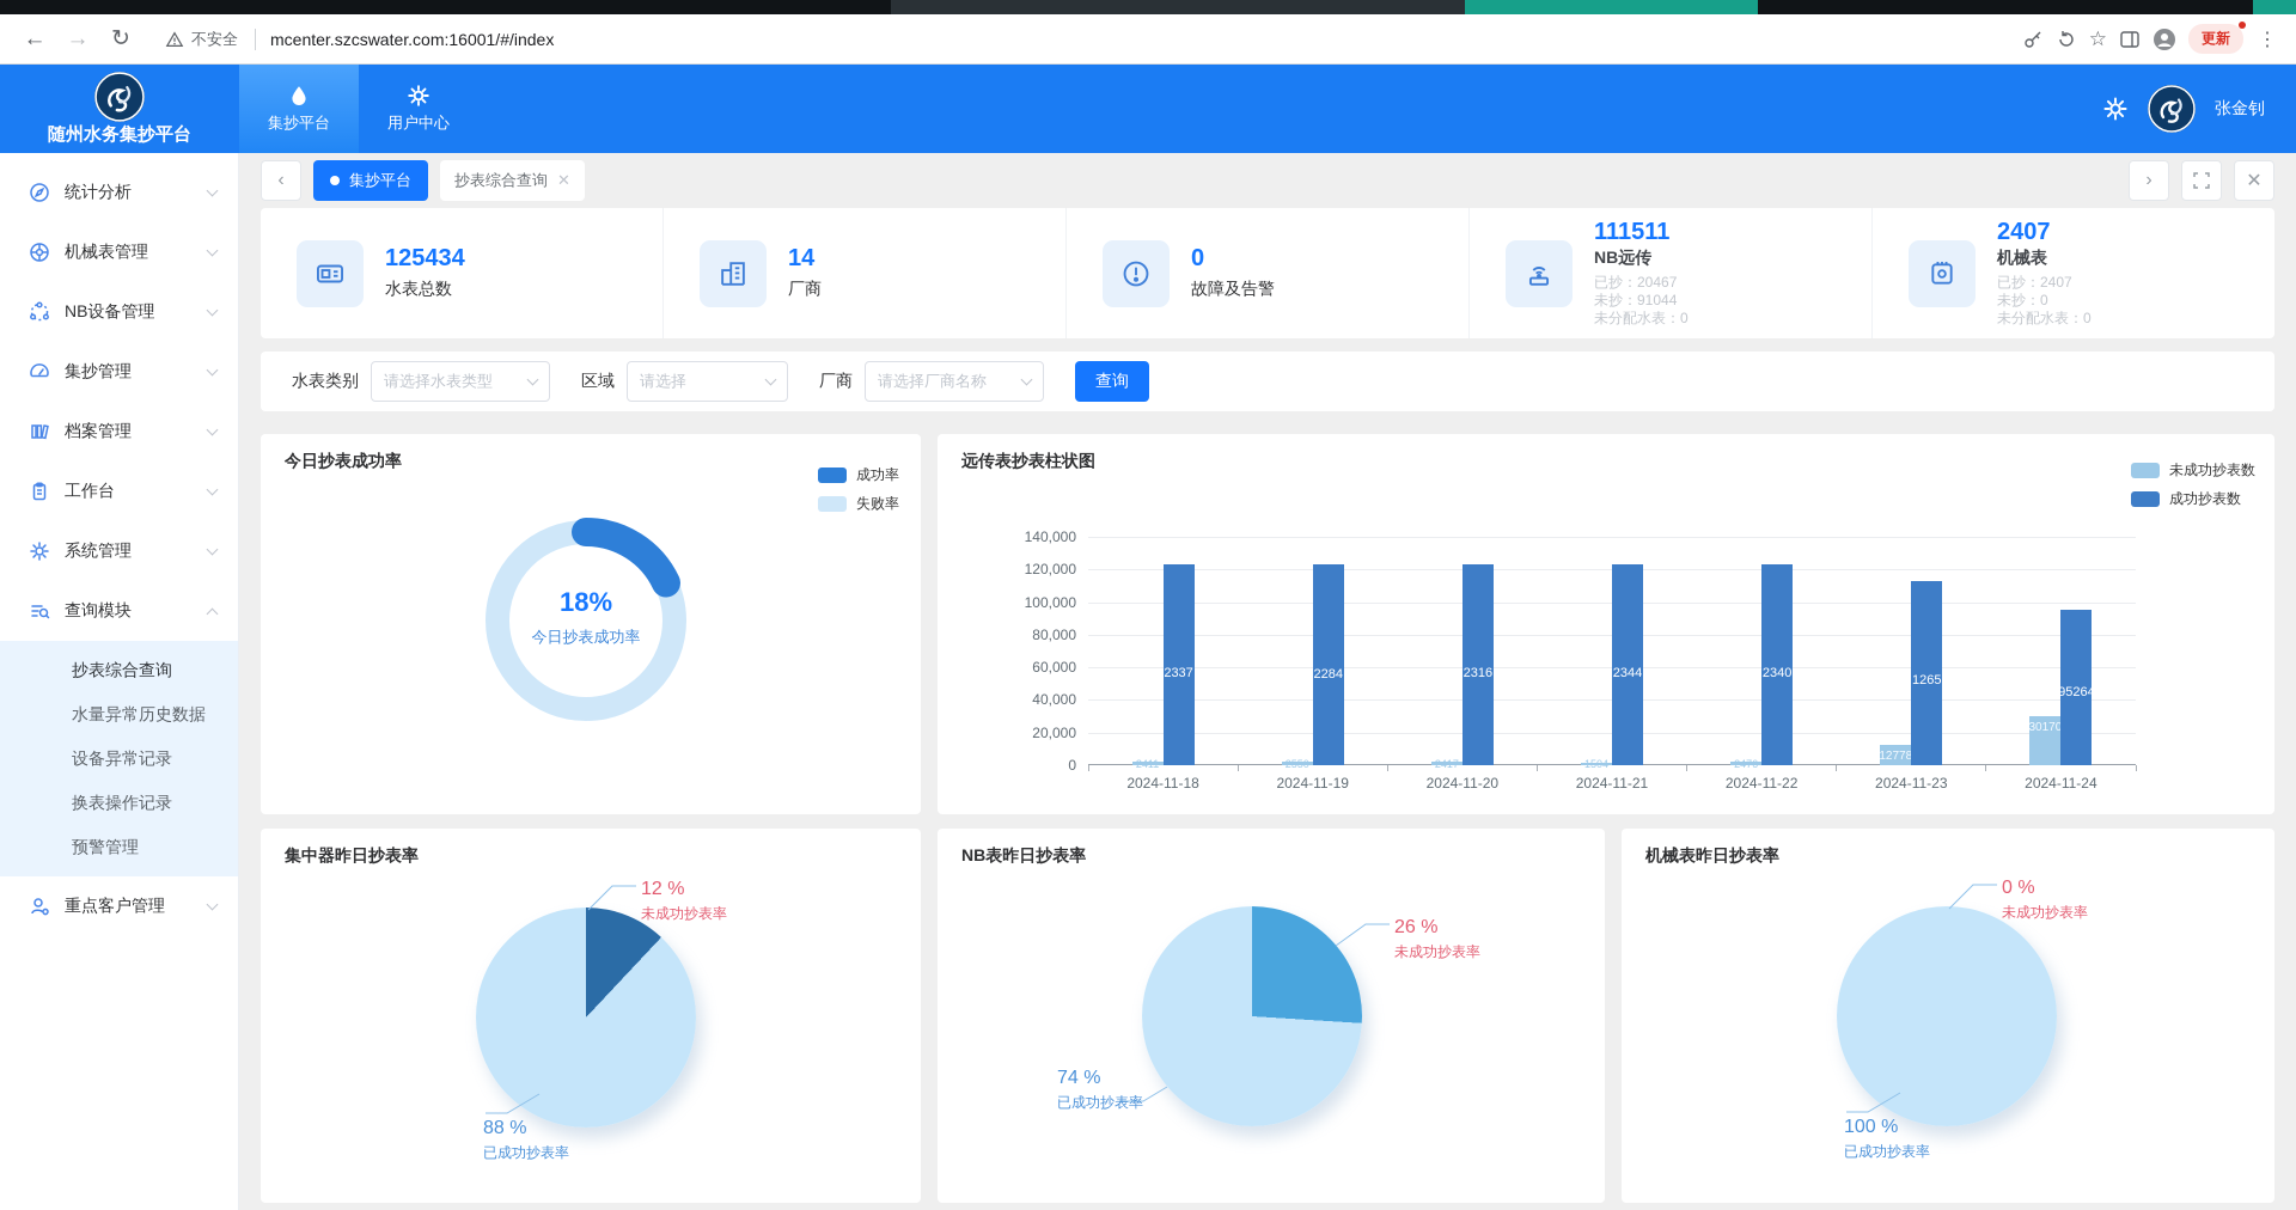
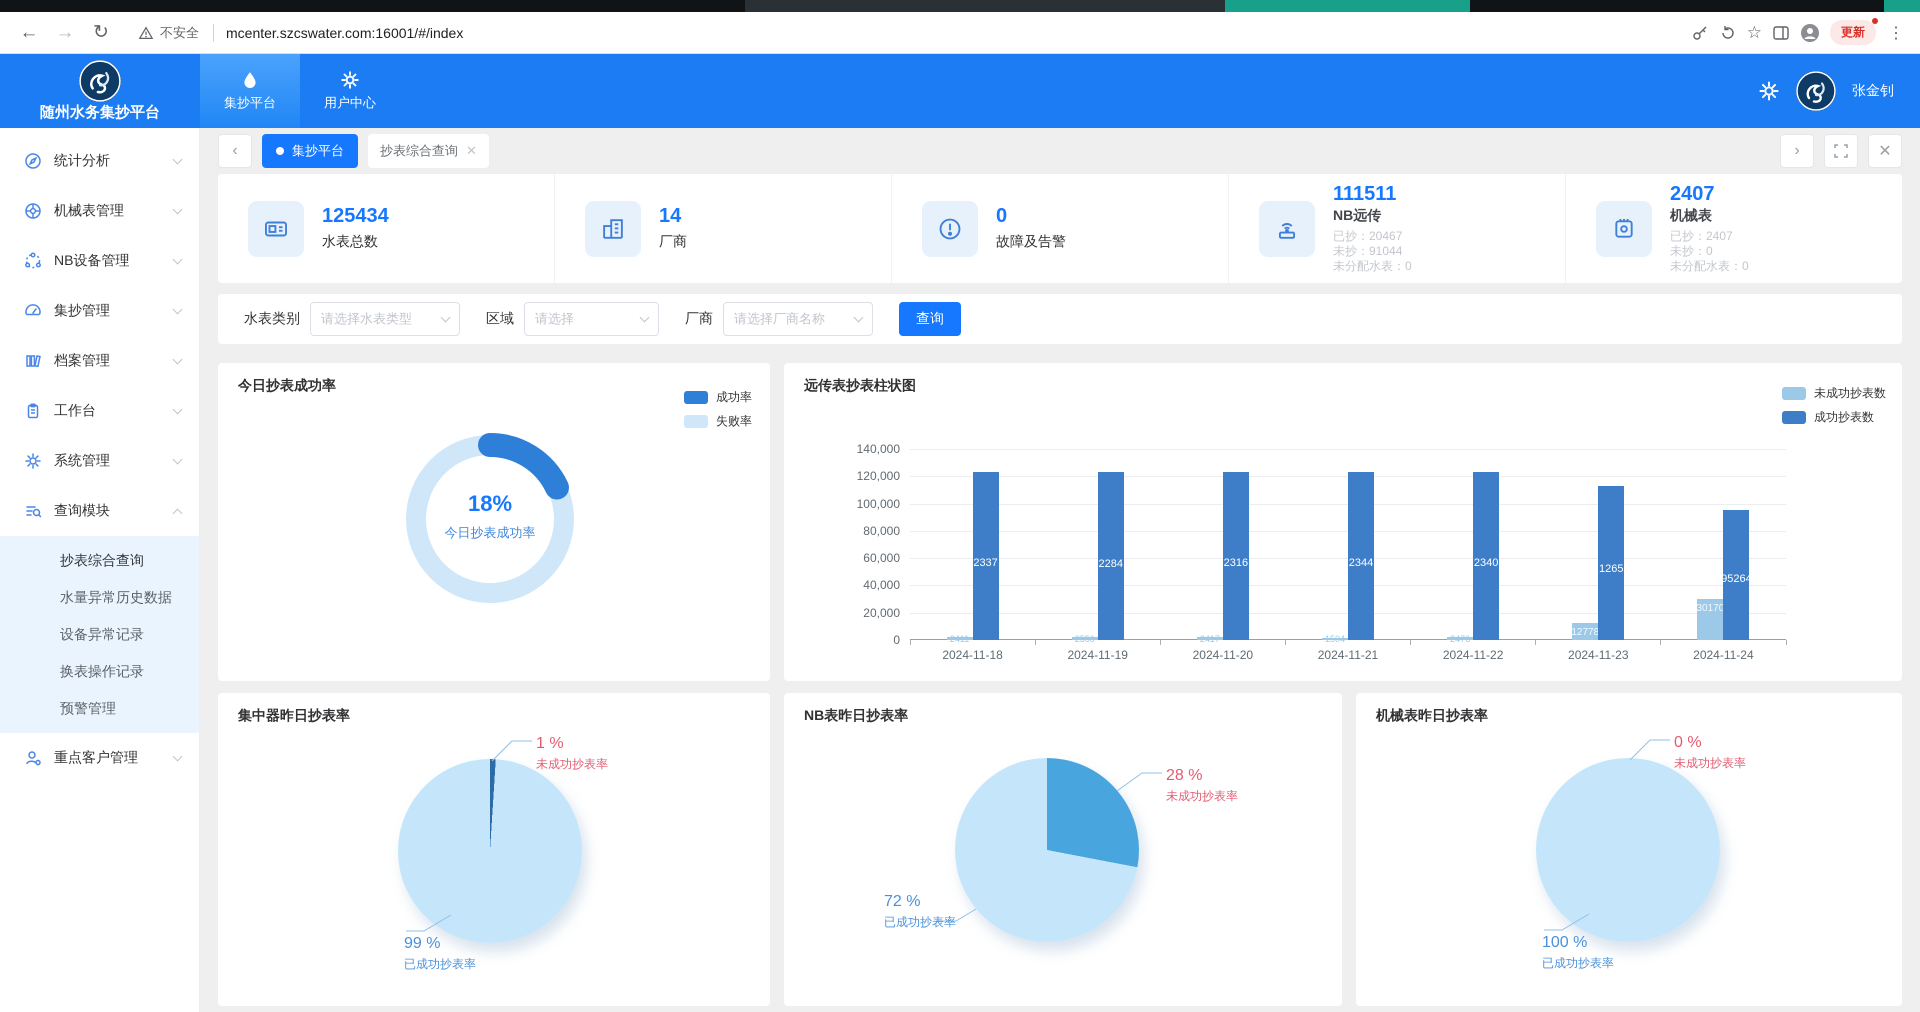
集中器昨日抄表率/未成功抄表率: 12 -> 1
集中器昨日抄表率/已成功抄表率: 88 -> 99
NB表昨日抄表率/未成功抄表率: 26 -> 28
NB表昨日抄表率/已成功抄表率: 74 -> 72
